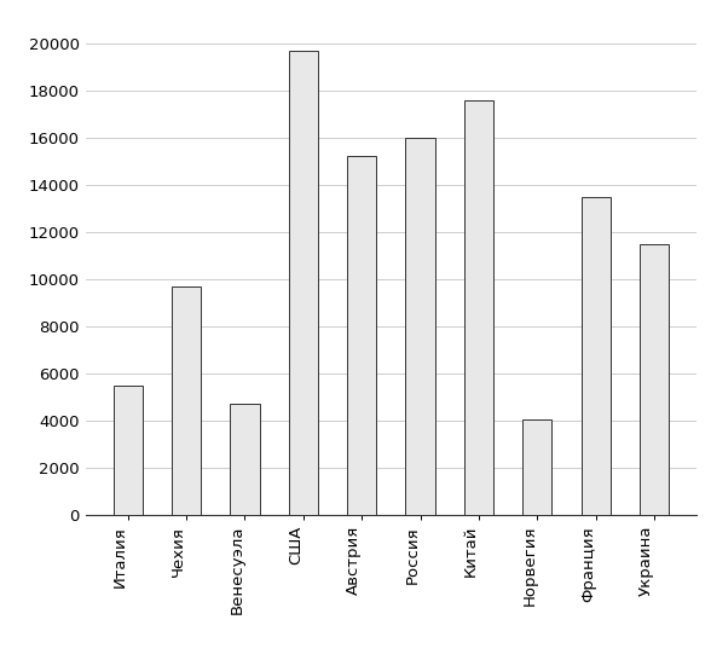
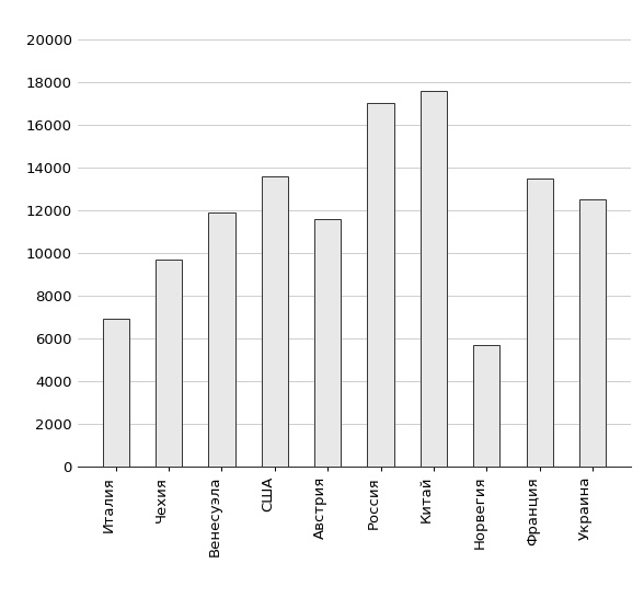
Италия: 5500 -> 6900
Венесуэла: 4700 -> 11900
США: 19700 -> 13600
Австрия: 15200 -> 11600
Россия: 16000 -> 17000
Норвегия: 4000 -> 5700
Украина: 11500 -> 12500
